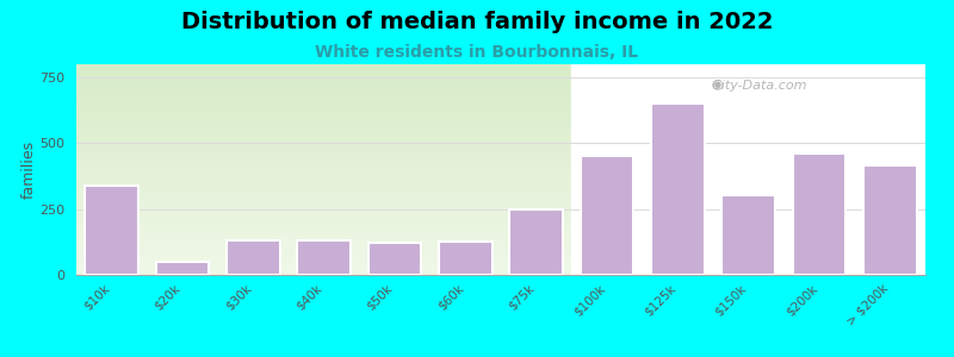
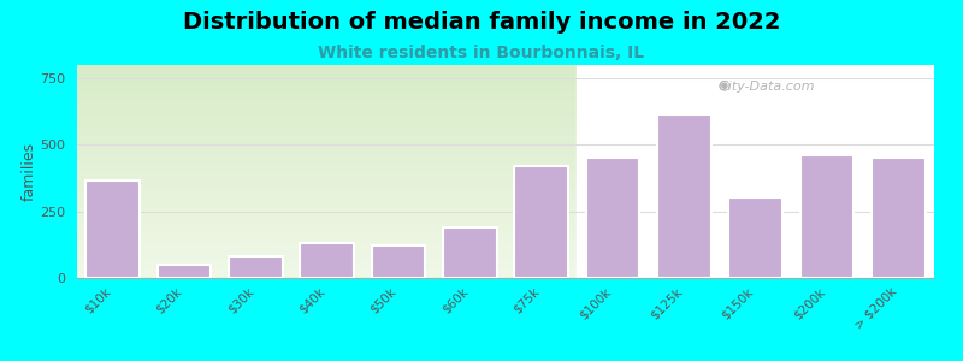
$10k: 340 -> 365
$30k: 130 -> 80
$60k: 125 -> 190
$75k: 250 -> 420
$125k: 650 -> 615
> $200k: 415 -> 450
